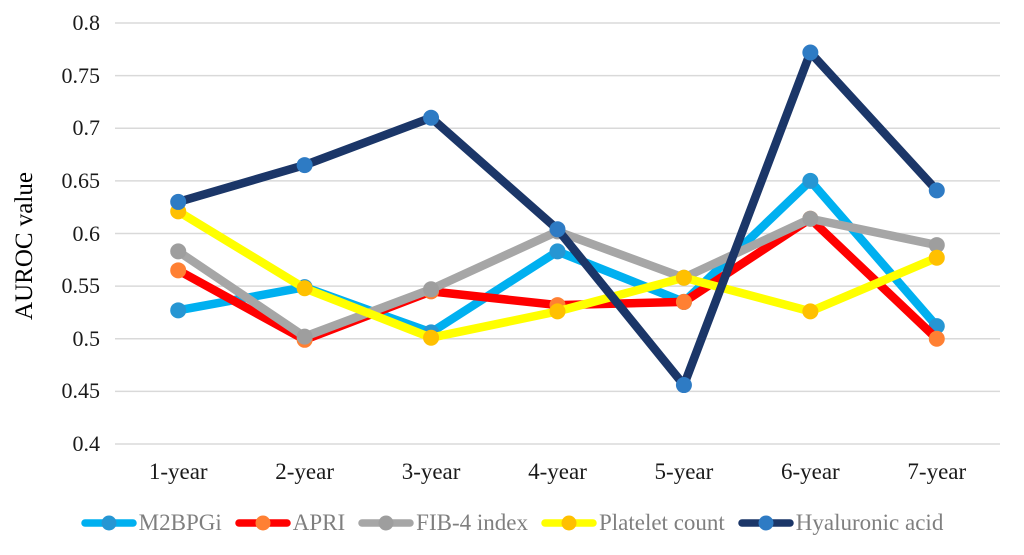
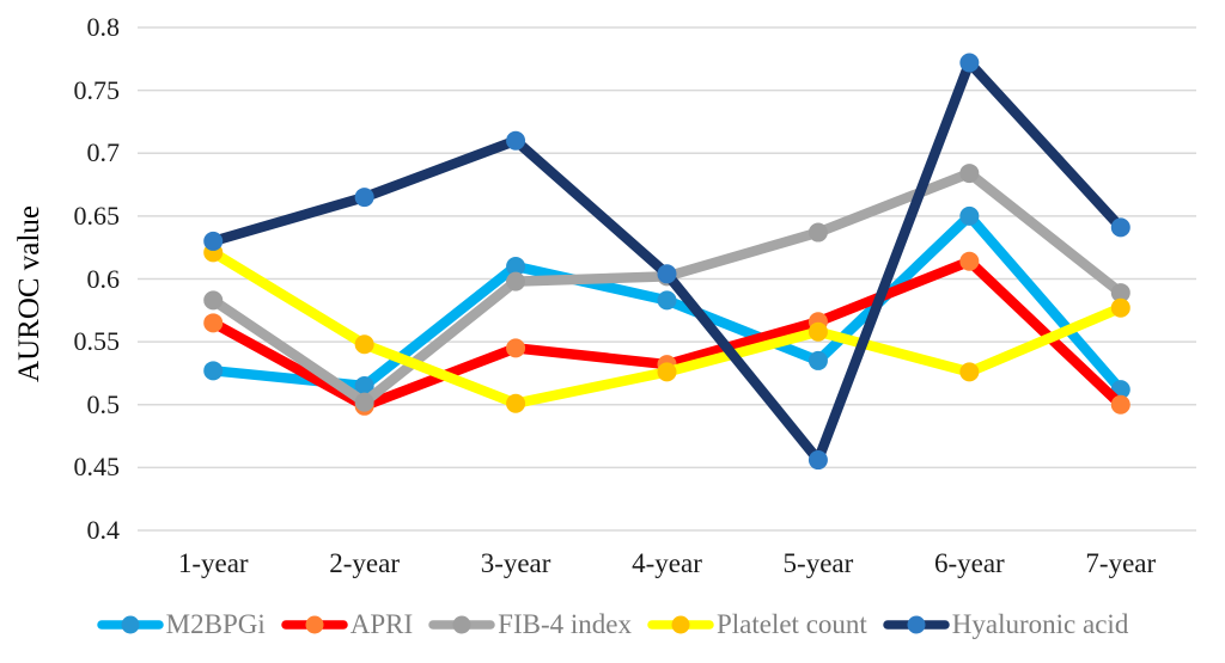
M2BPGi/2-year: 0.549 -> 0.515
M2BPGi/3-year: 0.506 -> 0.610
FIB-4 index/3-year: 0.547 -> 0.598
APRI/5-year: 0.535 -> 0.566
FIB-4 index/5-year: 0.558 -> 0.637
FIB-4 index/6-year: 0.614 -> 0.684
